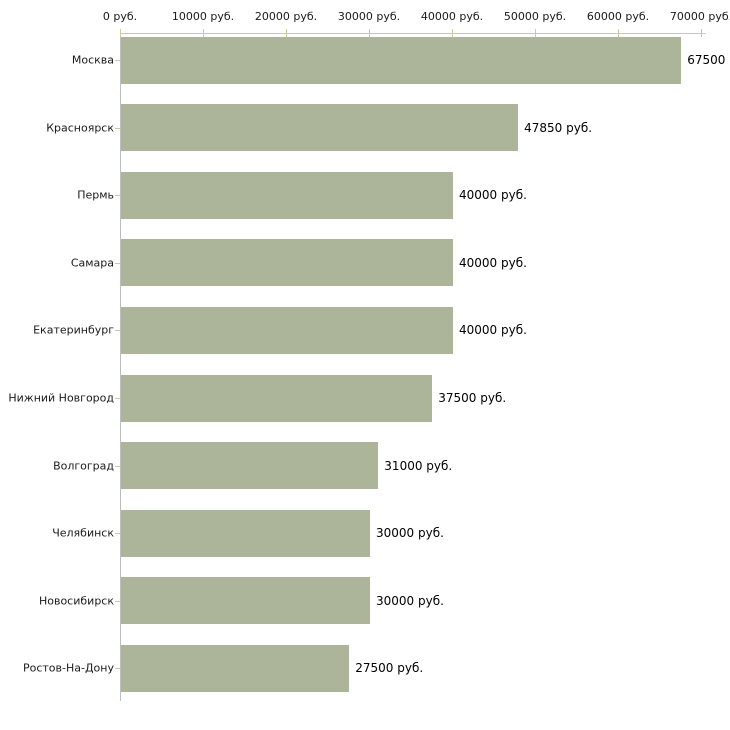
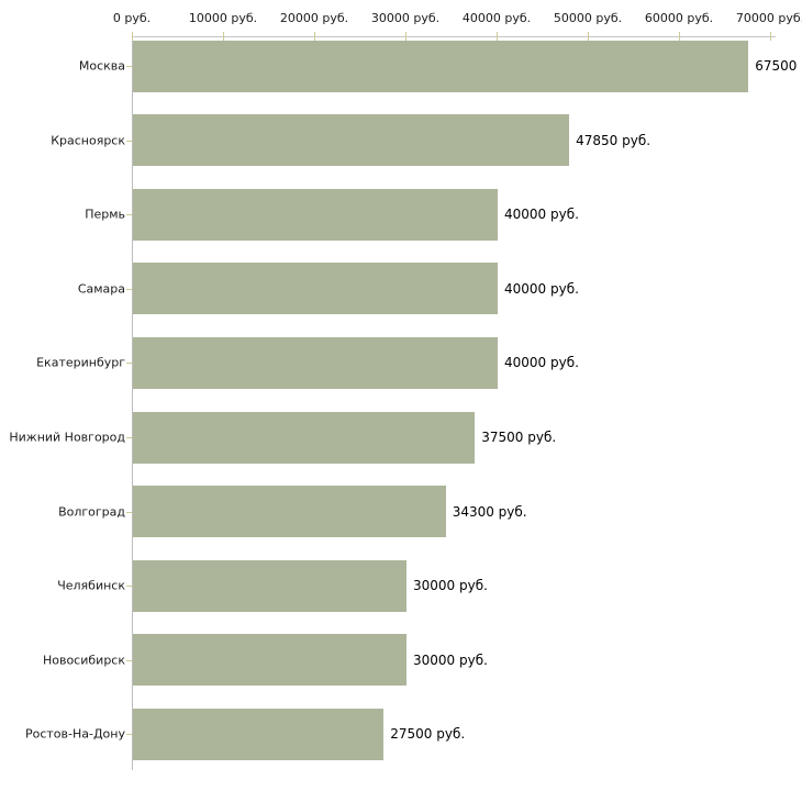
Волгоград: 31000 -> 34300
